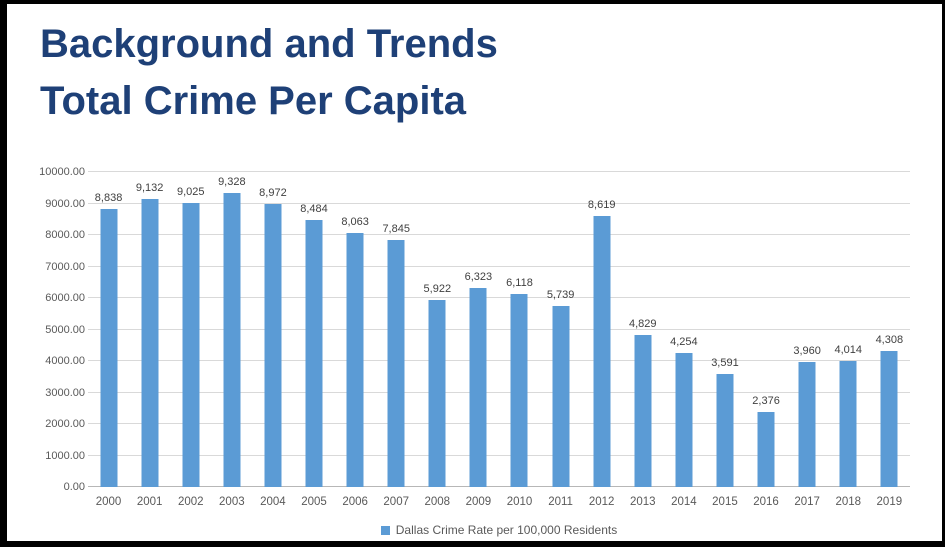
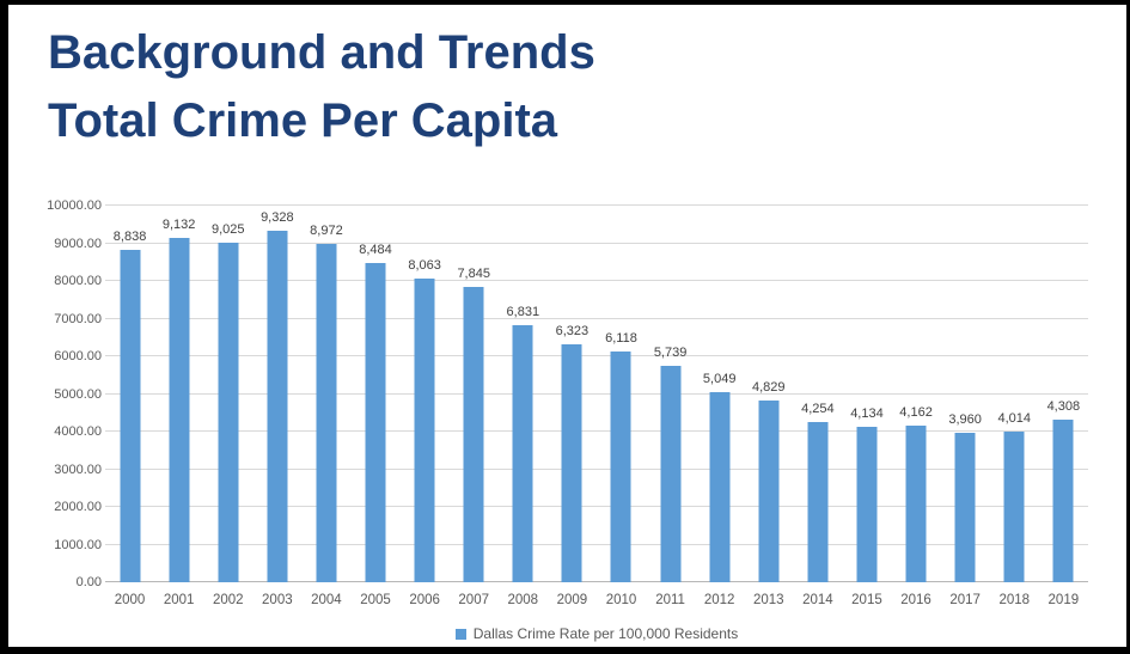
2008: 5,922 -> 6,831
2012: 8,619 -> 5,049
2015: 3,591 -> 4,134
2016: 2,376 -> 4,162
